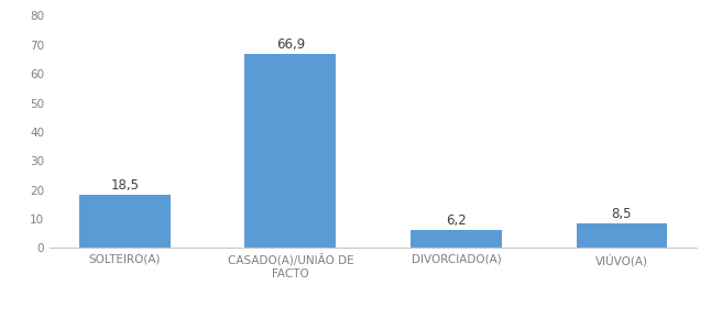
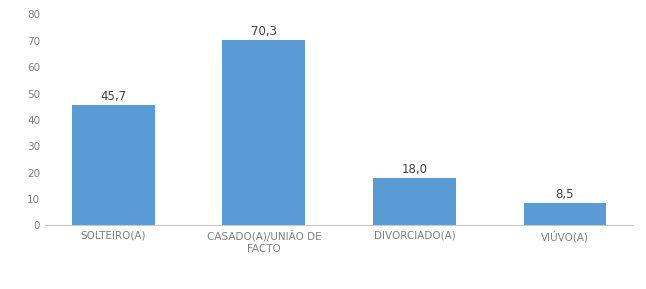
SOLTEIRO(A): 18,5 -> 45,7
CASADO(A)/UNIÃO DE FACTO: 66,9 -> 70,3
DIVORCIADO(A): 6,2 -> 18,0
